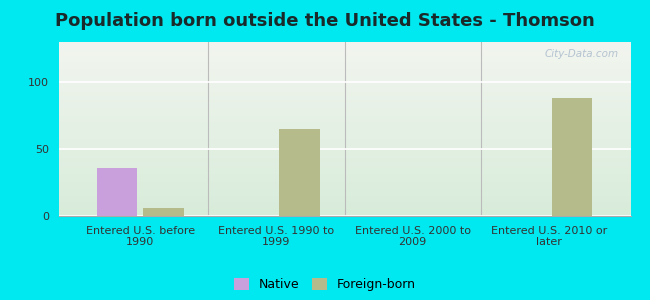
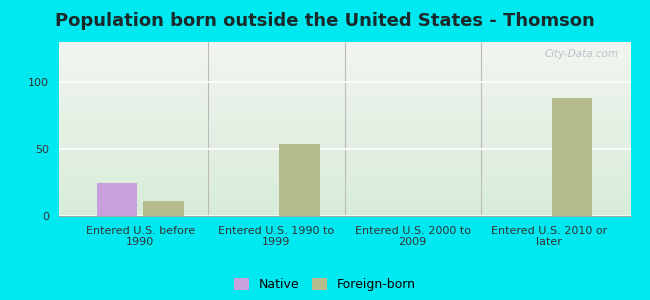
Native/Entered U.S. before 1990: 36 -> 25
Foreign-born/Entered U.S. before 1990: 6 -> 11
Foreign-born/Entered U.S. 1990 to 1999: 65 -> 54
